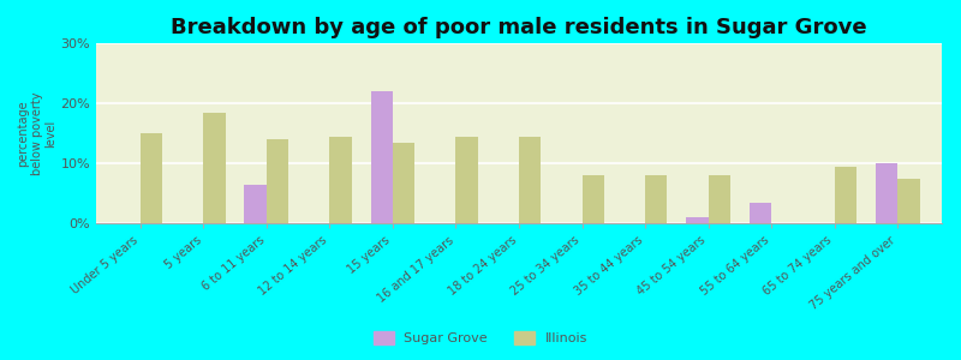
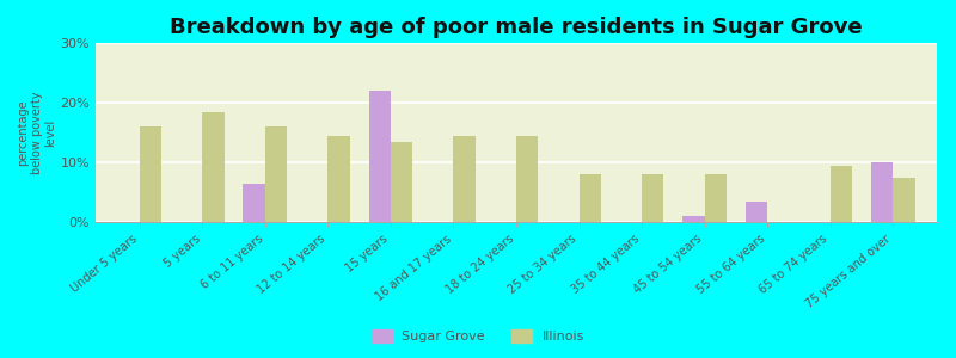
Illinois/Under 5 years: 15.0% -> 16.0%
Illinois/6 to 11 years: 14.0% -> 16.0%
